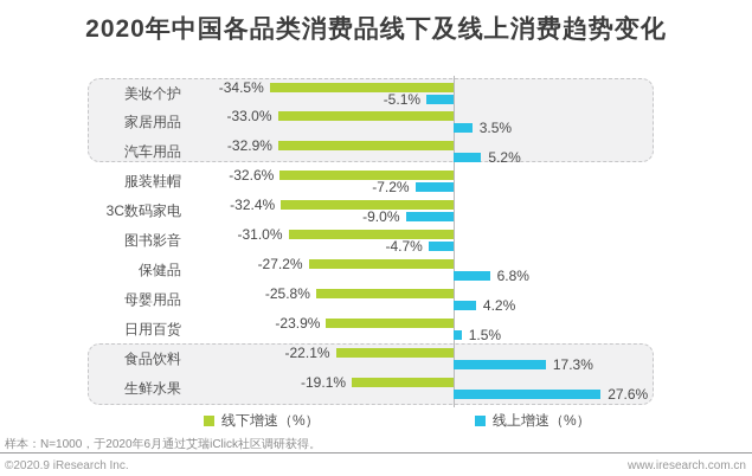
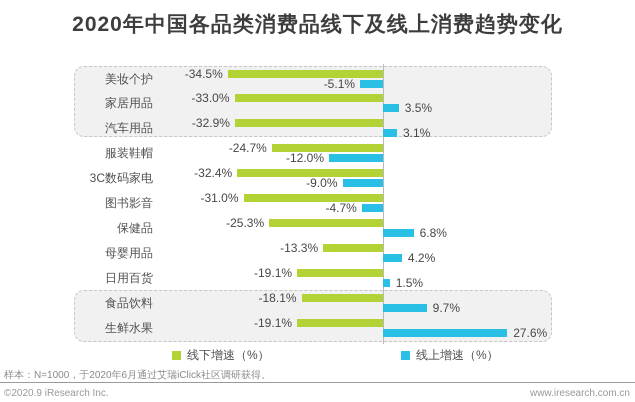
线上增速（%）/汽车用品: 5.2% -> 3.1%
线下增速（%）/服装鞋帽: -32.6% -> -24.7%
线上增速（%）/服装鞋帽: -7.2% -> -12.0%
线下增速（%）/保健品: -27.2% -> -25.3%
线下增速（%）/母婴用品: -25.8% -> -13.3%
线下增速（%）/日用百货: -23.9% -> -19.1%
线下增速（%）/食品饮料: -22.1% -> -18.1%
线上增速（%）/食品饮料: 17.3% -> 9.7%
